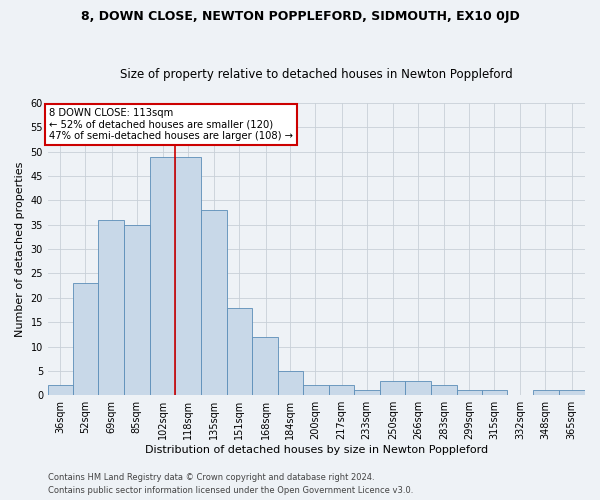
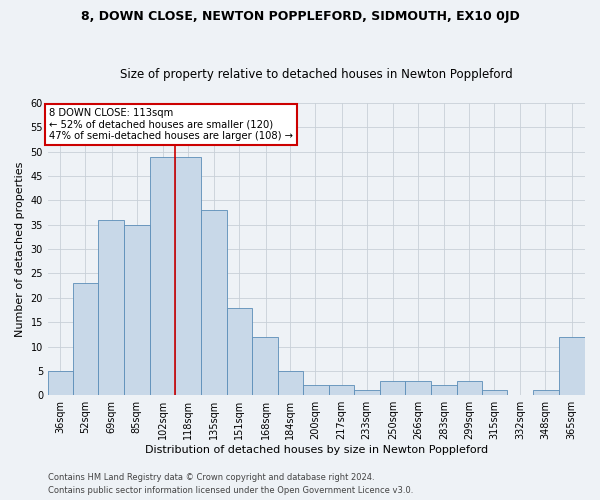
36sqm: 2 -> 5
299sqm: 1 -> 3
365sqm: 1 -> 12
